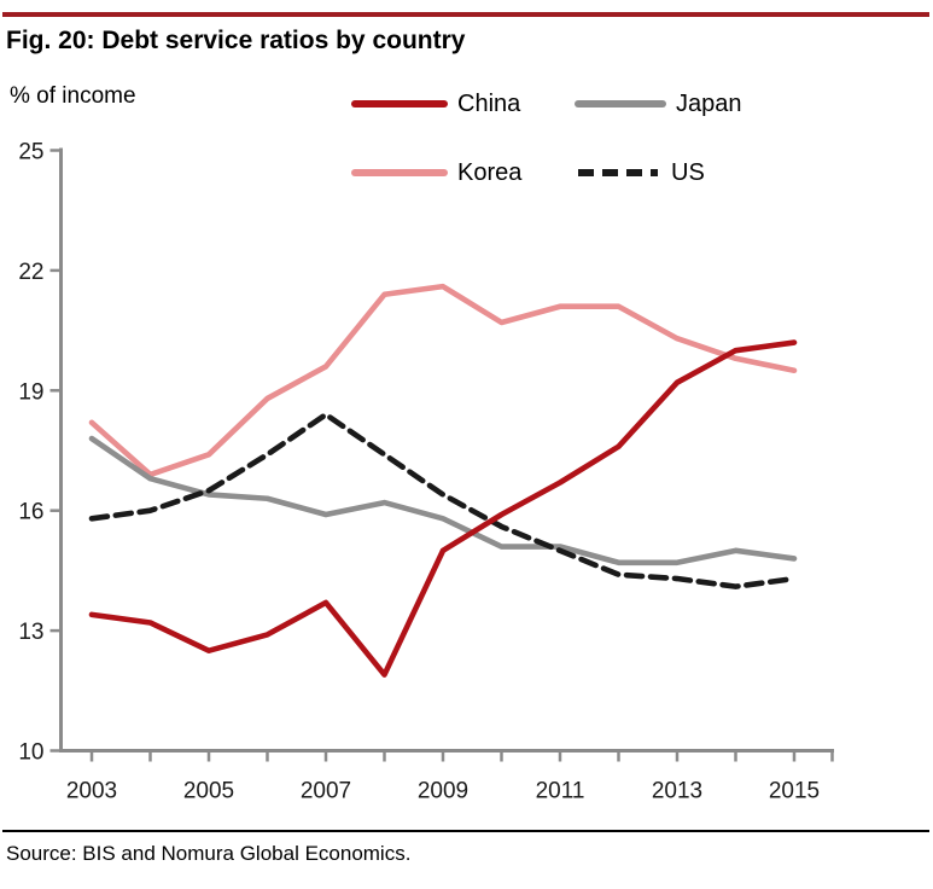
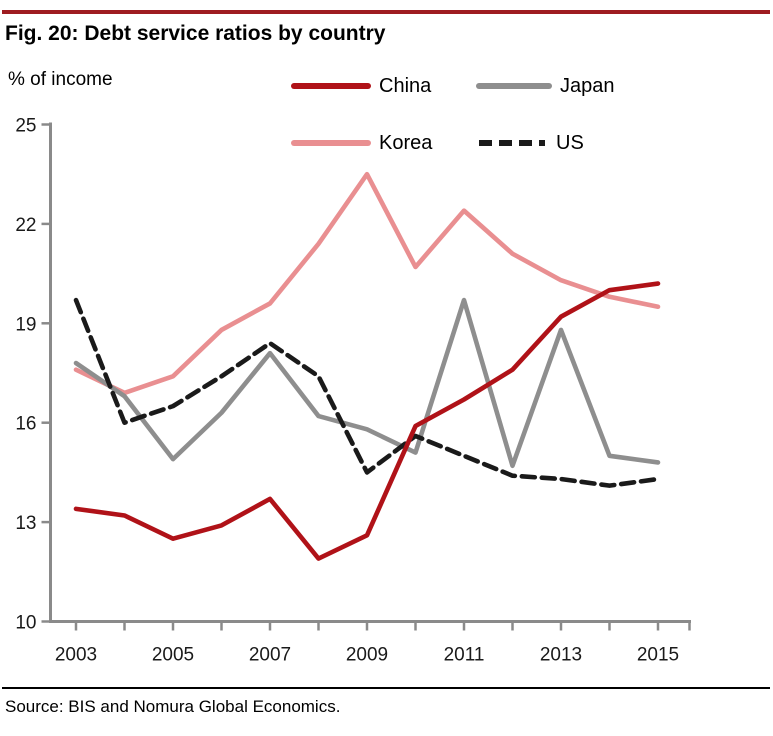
Korea/2003: 18.2 -> 17.6
US/2003: 15.8 -> 19.7
Japan/2005: 16.4 -> 14.9
Japan/2007: 15.9 -> 18.1
China/2009: 15.0 -> 12.6
Korea/2009: 21.6 -> 23.5
US/2009: 16.4 -> 14.5
Japan/2011: 15.1 -> 19.7
Korea/2011: 21.1 -> 22.4
Japan/2013: 14.7 -> 18.8
